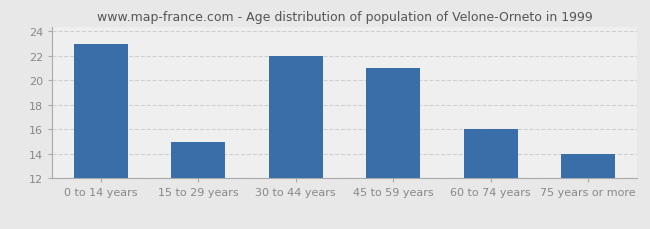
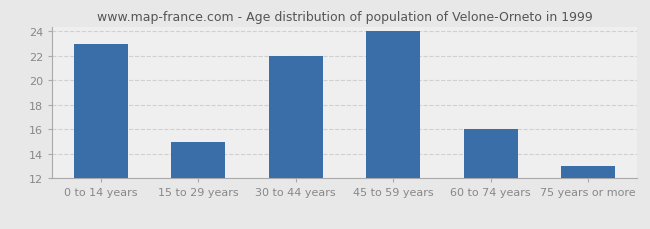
45 to 59 years: 21 -> 24
75 years or more: 14 -> 13
